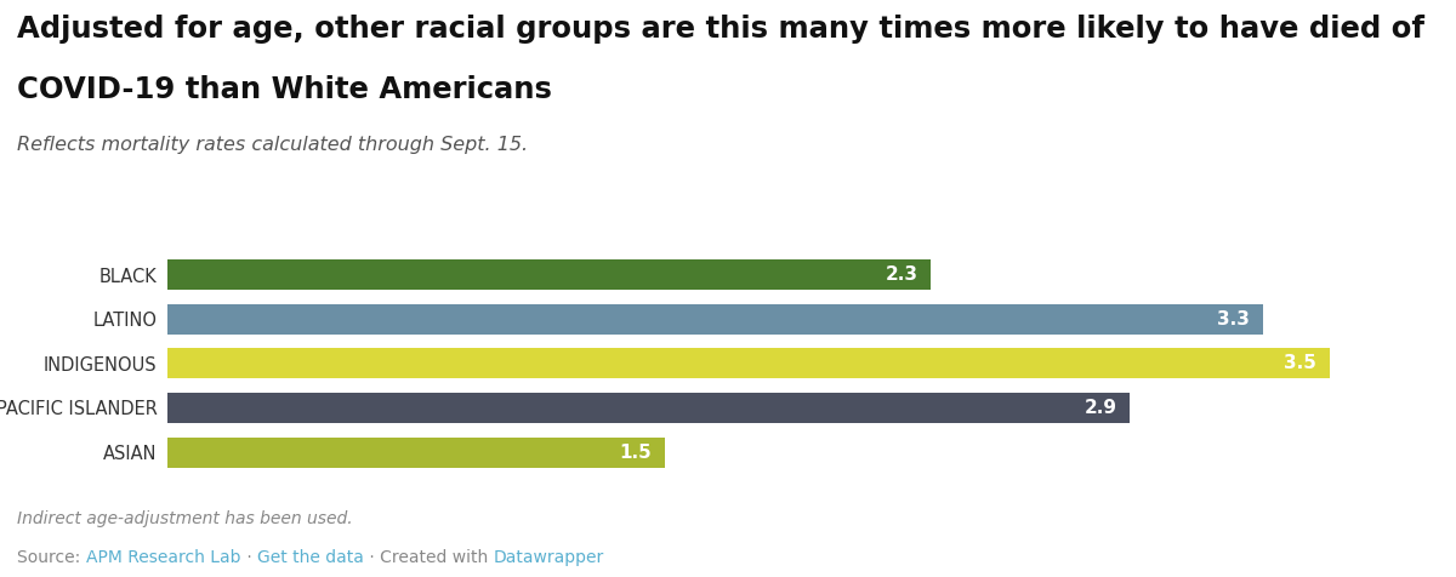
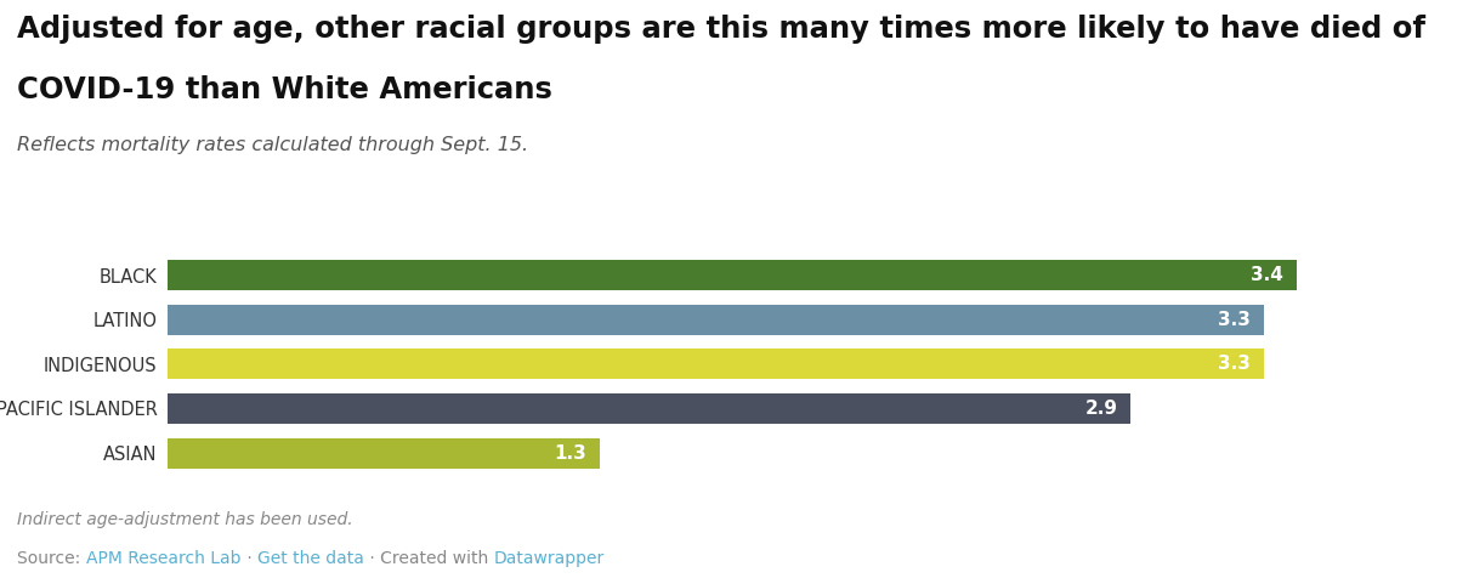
BLACK: 2.3 -> 3.4
INDIGENOUS: 3.5 -> 3.3
ASIAN: 1.5 -> 1.3
